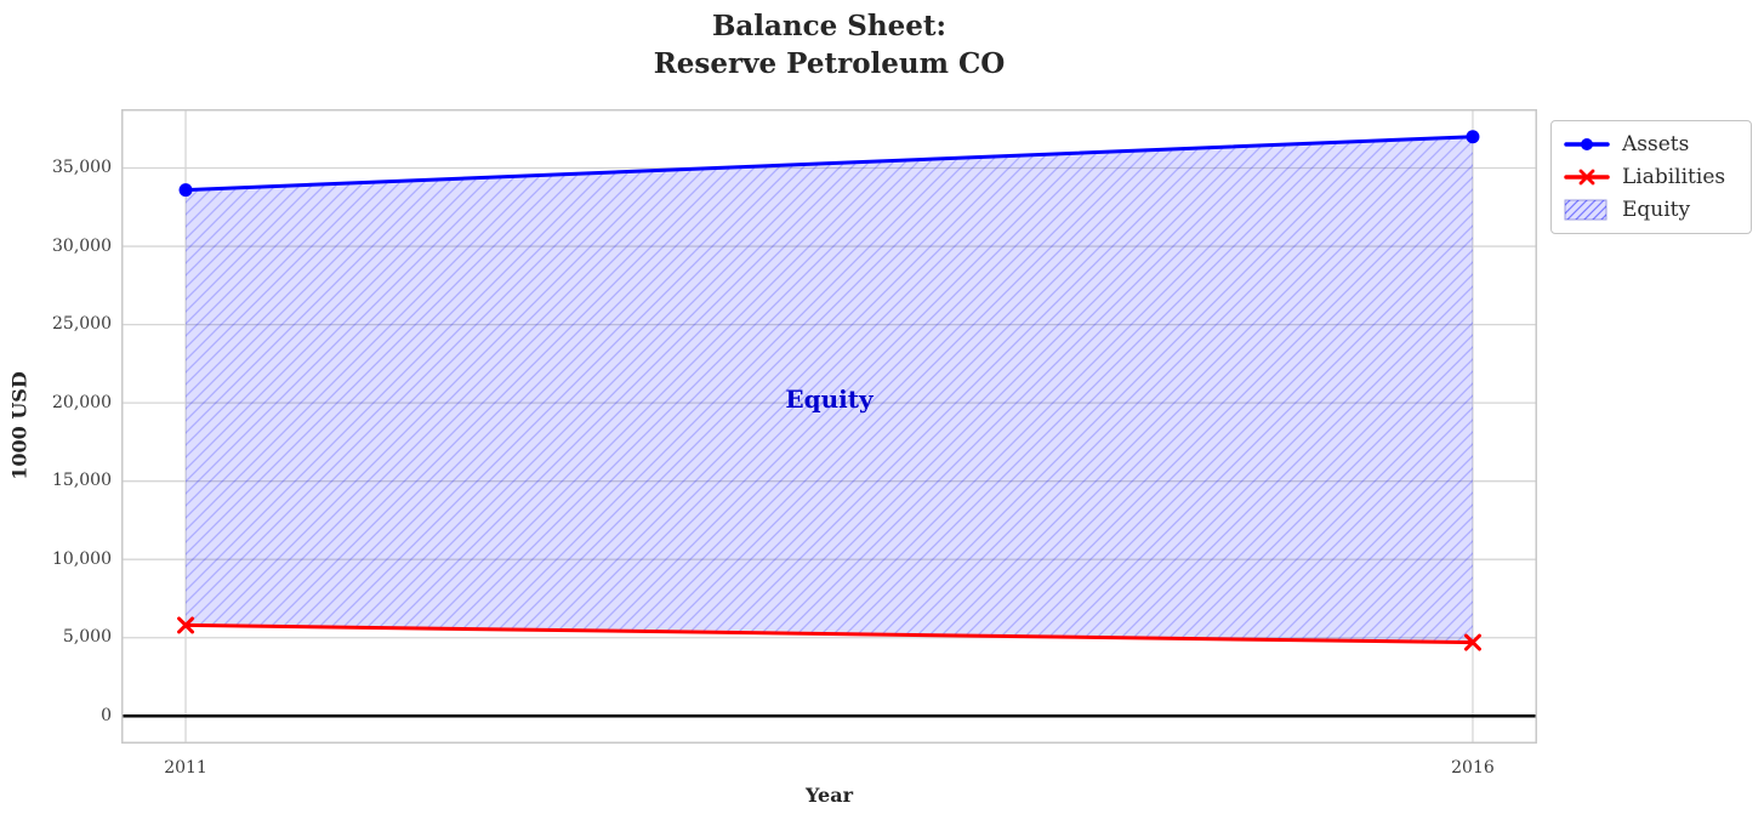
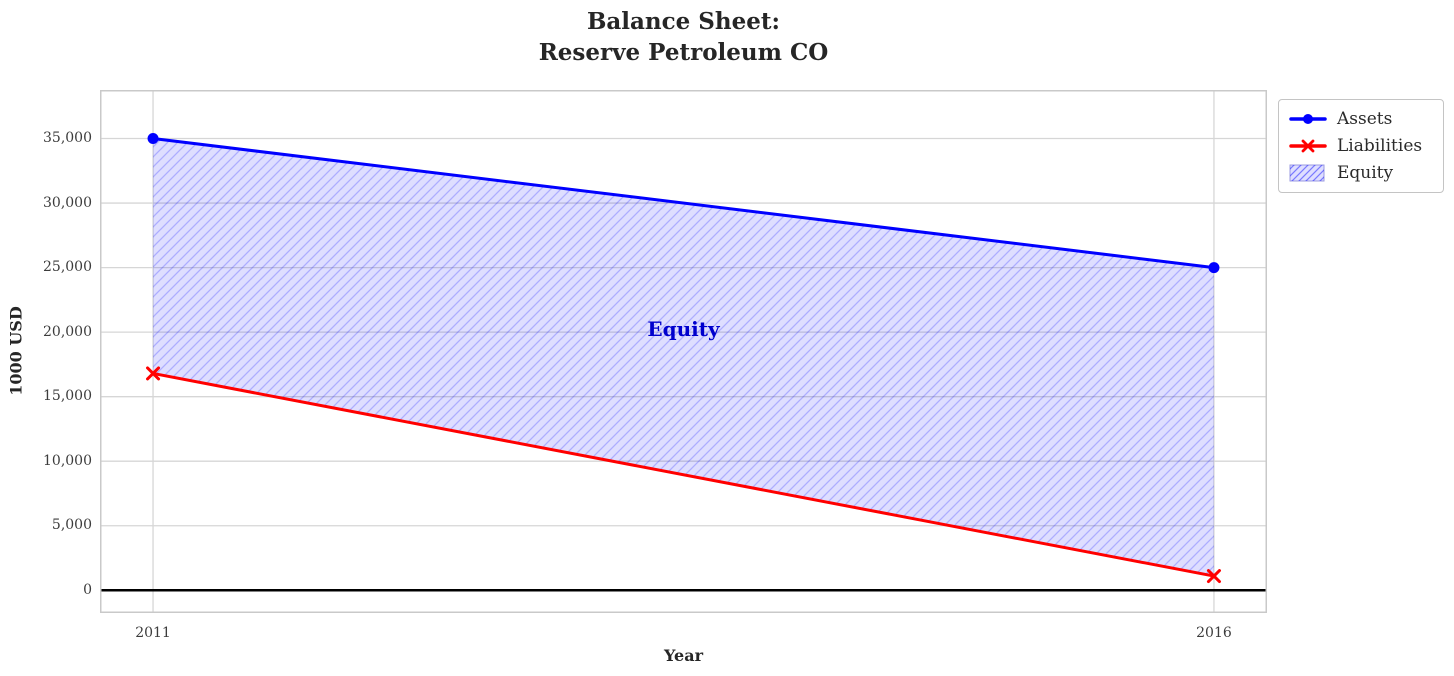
Assets/2011: 33600 -> 35000
Liabilities/2011: 5800 -> 16800
Assets/2016: 37000 -> 25000
Liabilities/2016: 4700 -> 1100
